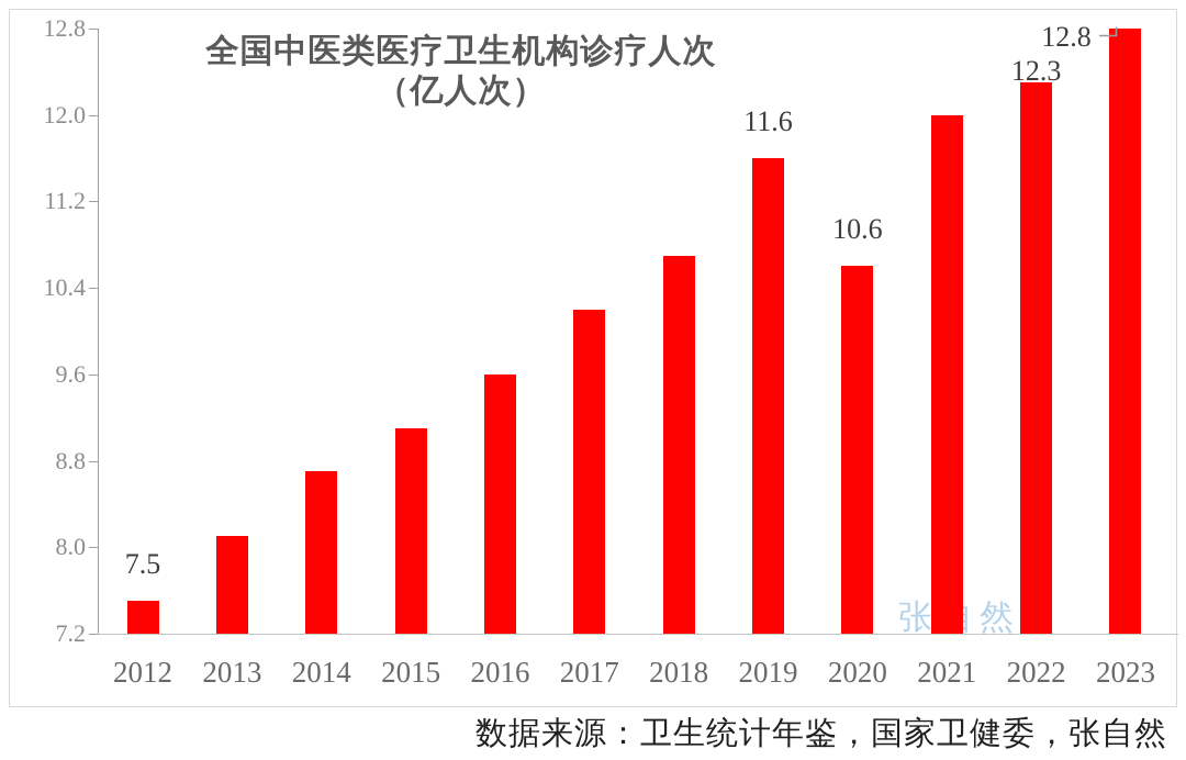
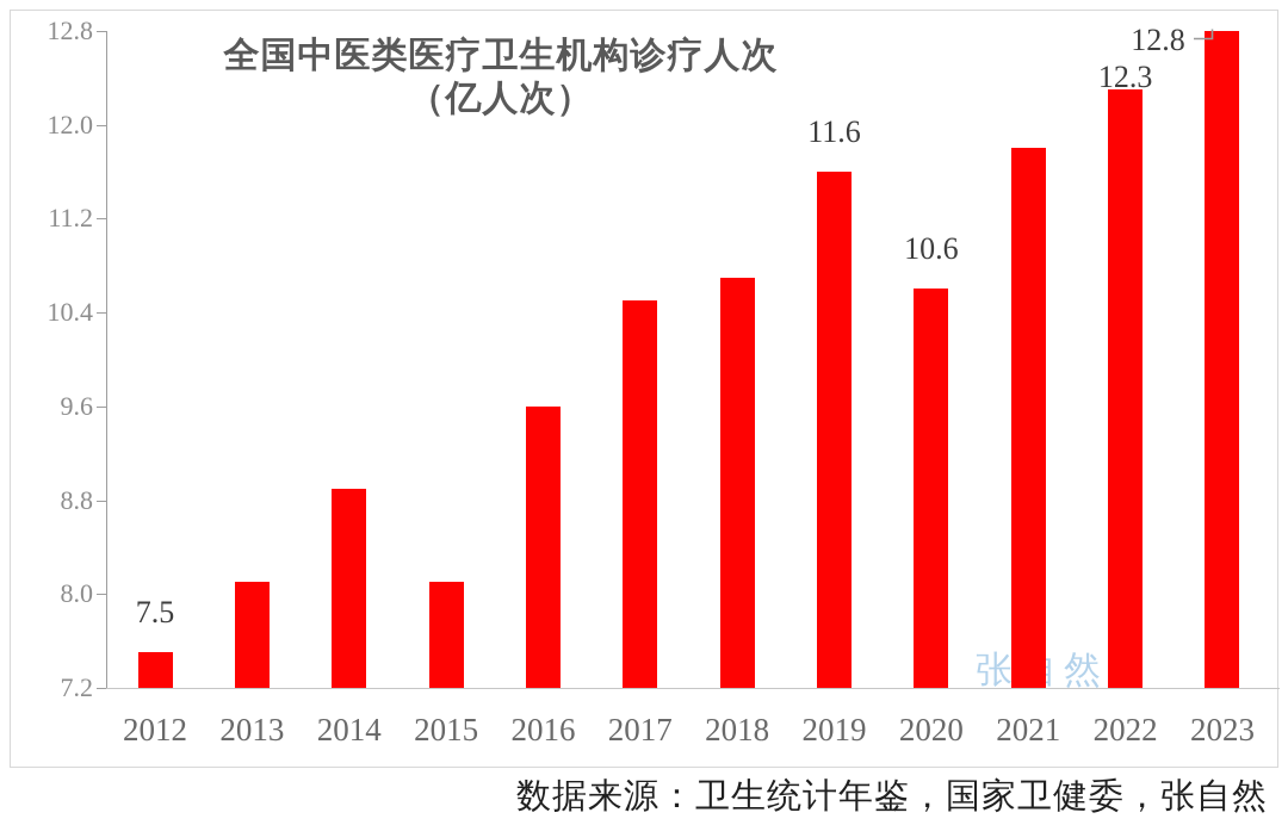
2014: 8.7 -> 8.9
2015: 9.1 -> 8.1
2017: 10.2 -> 10.5
2021: 12.0 -> 11.8
